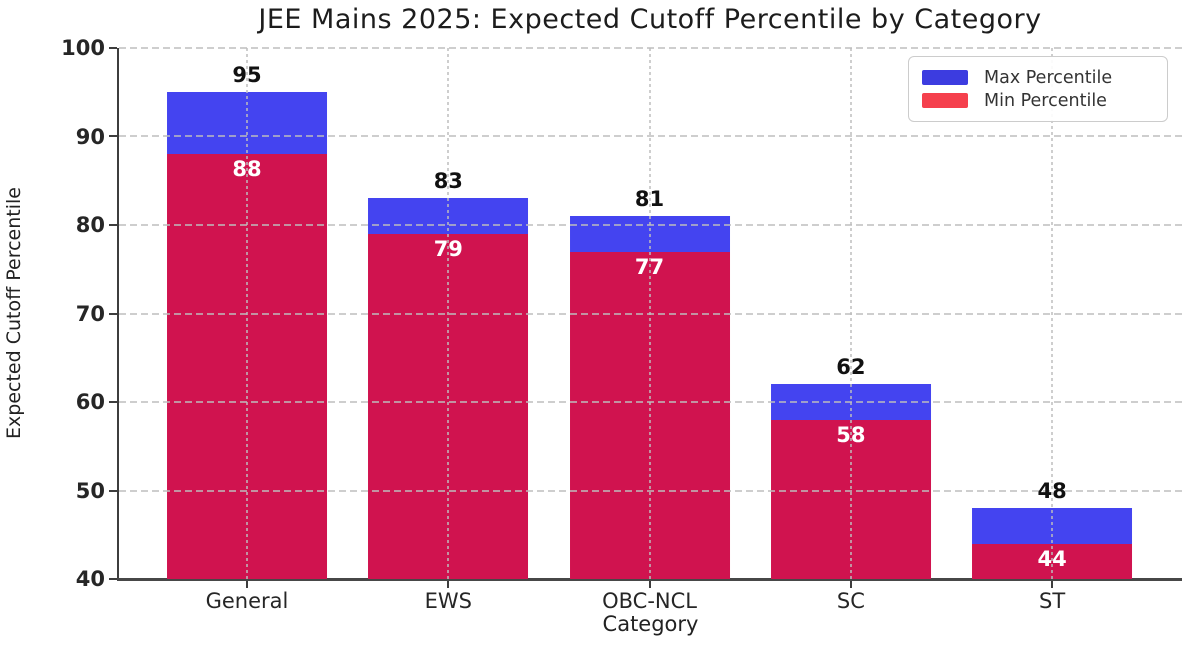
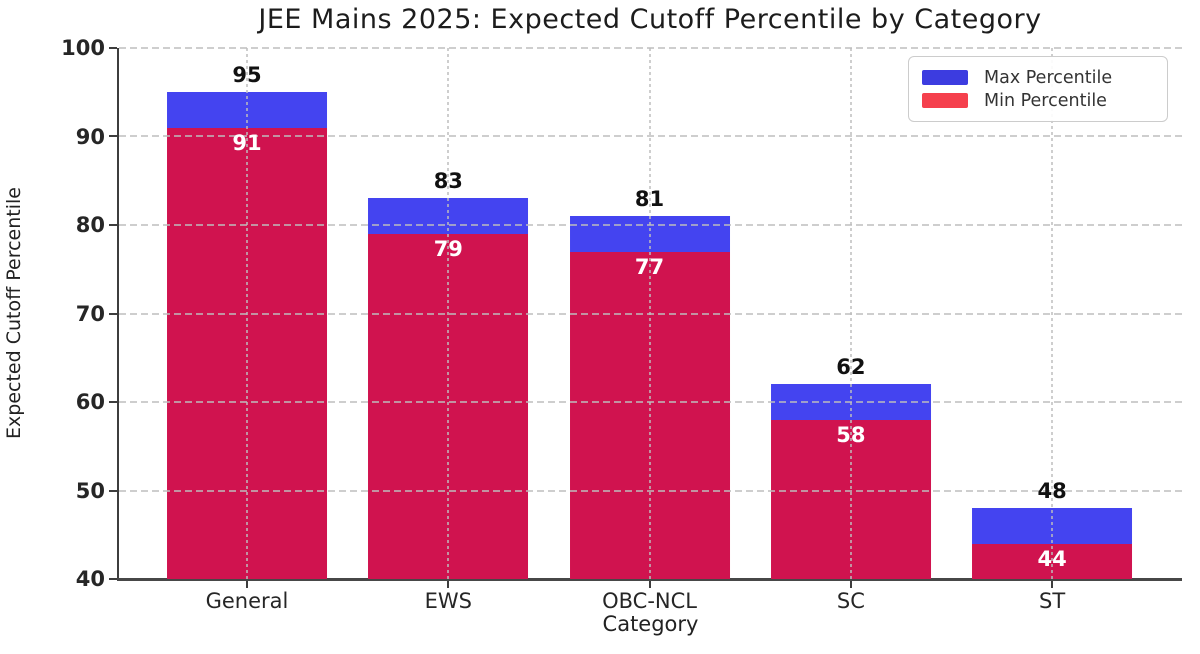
Min Percentile/General: 88 -> 91
